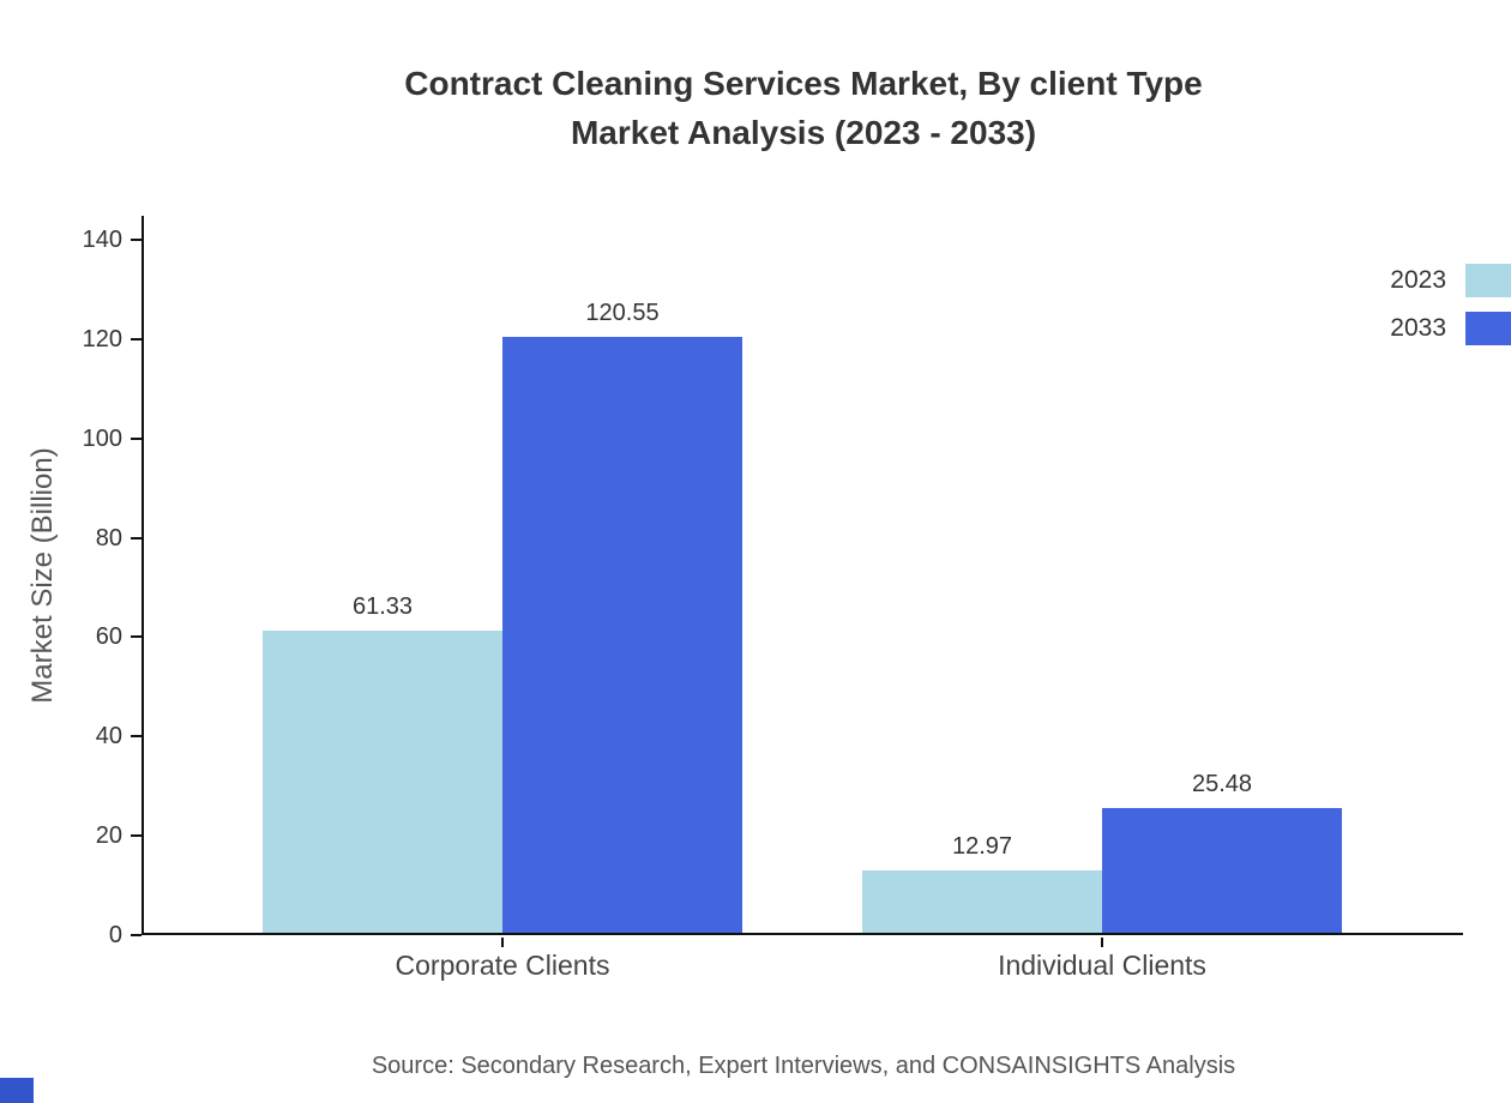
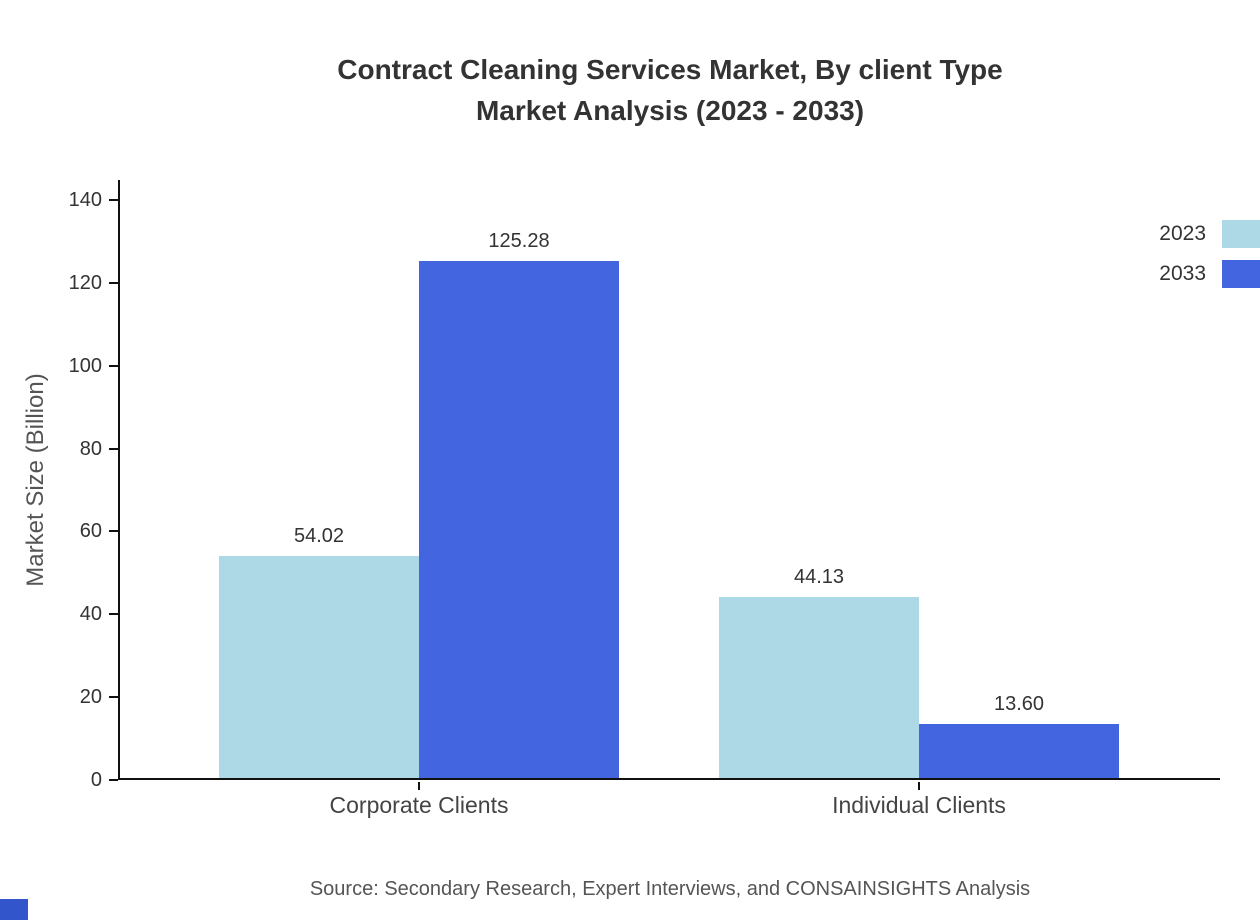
2023/Corporate Clients: 61.33 -> 54.02
2033/Corporate Clients: 120.55 -> 125.28
2023/Individual Clients: 12.97 -> 44.13
2033/Individual Clients: 25.48 -> 13.60
